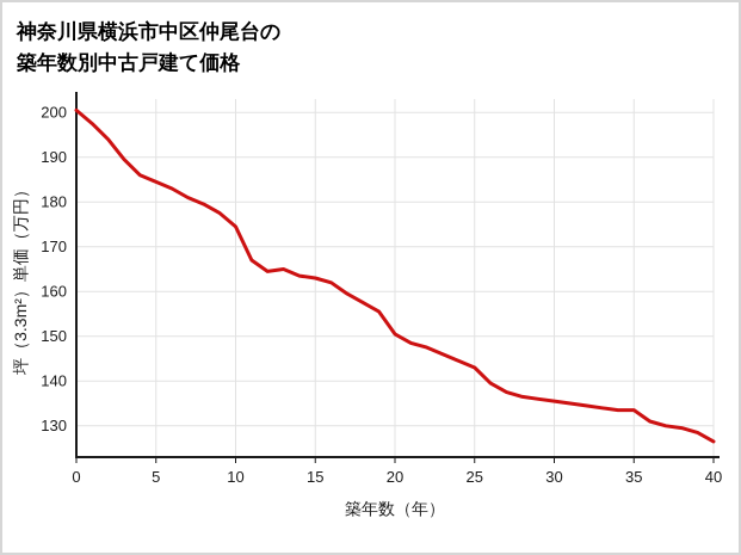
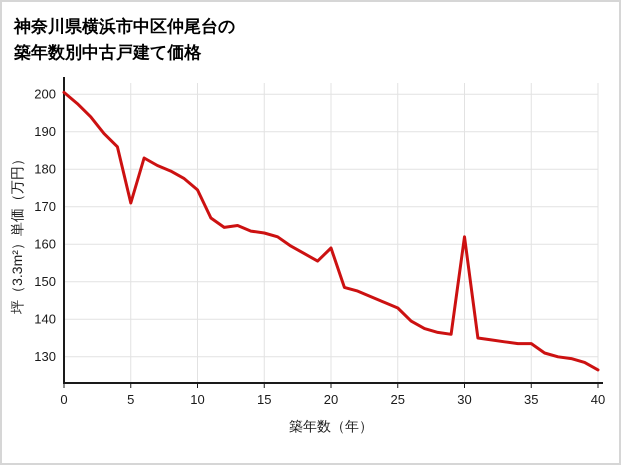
5: 184 -> 171
20: 150 -> 159
30: 136 -> 162
